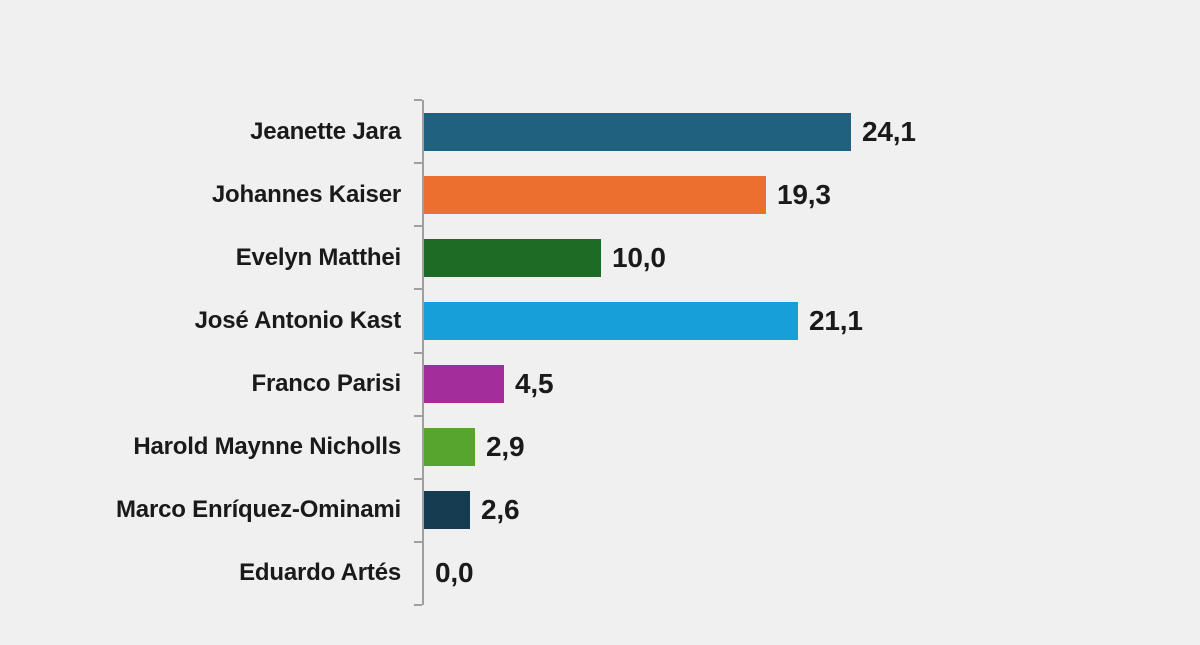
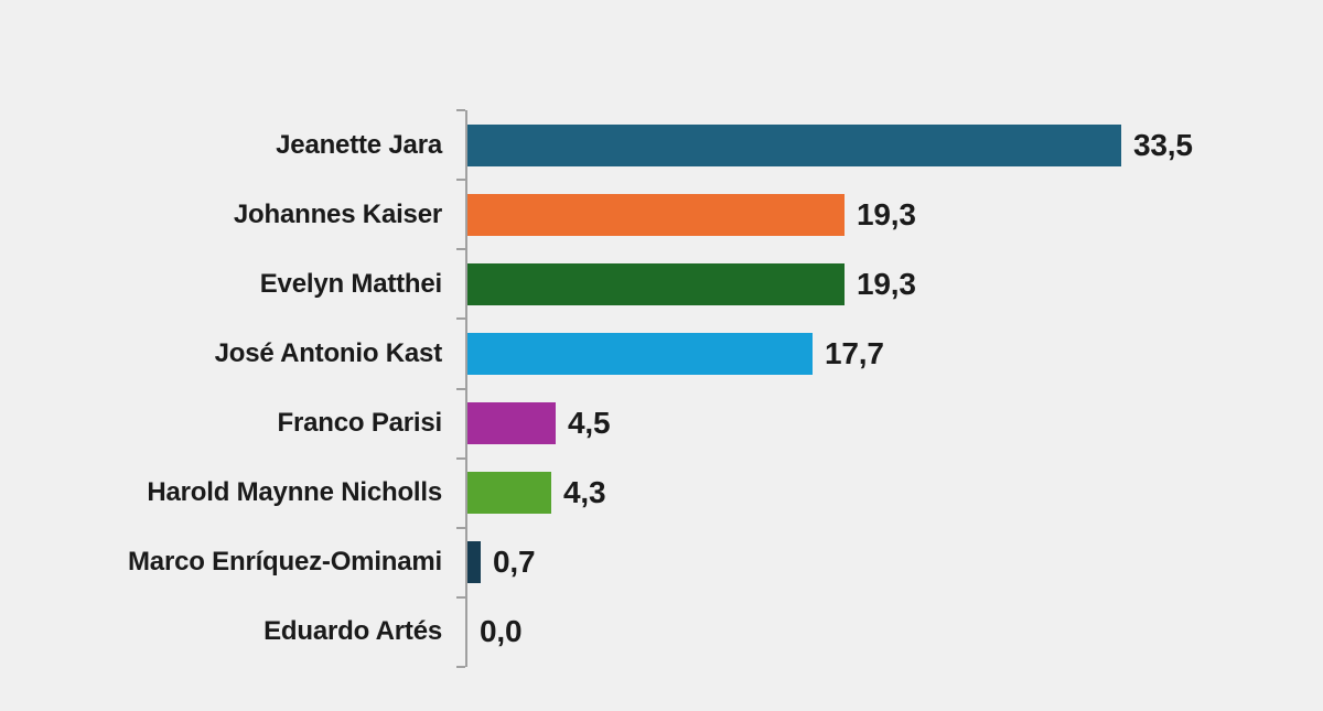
Jeanette Jara: 24,1 -> 33,5
Evelyn Matthei: 10,0 -> 19,3
José Antonio Kast: 21,1 -> 17,7
Harold Maynne Nicholls: 2,9 -> 4,3
Marco Enríquez-Ominami: 2,6 -> 0,7
